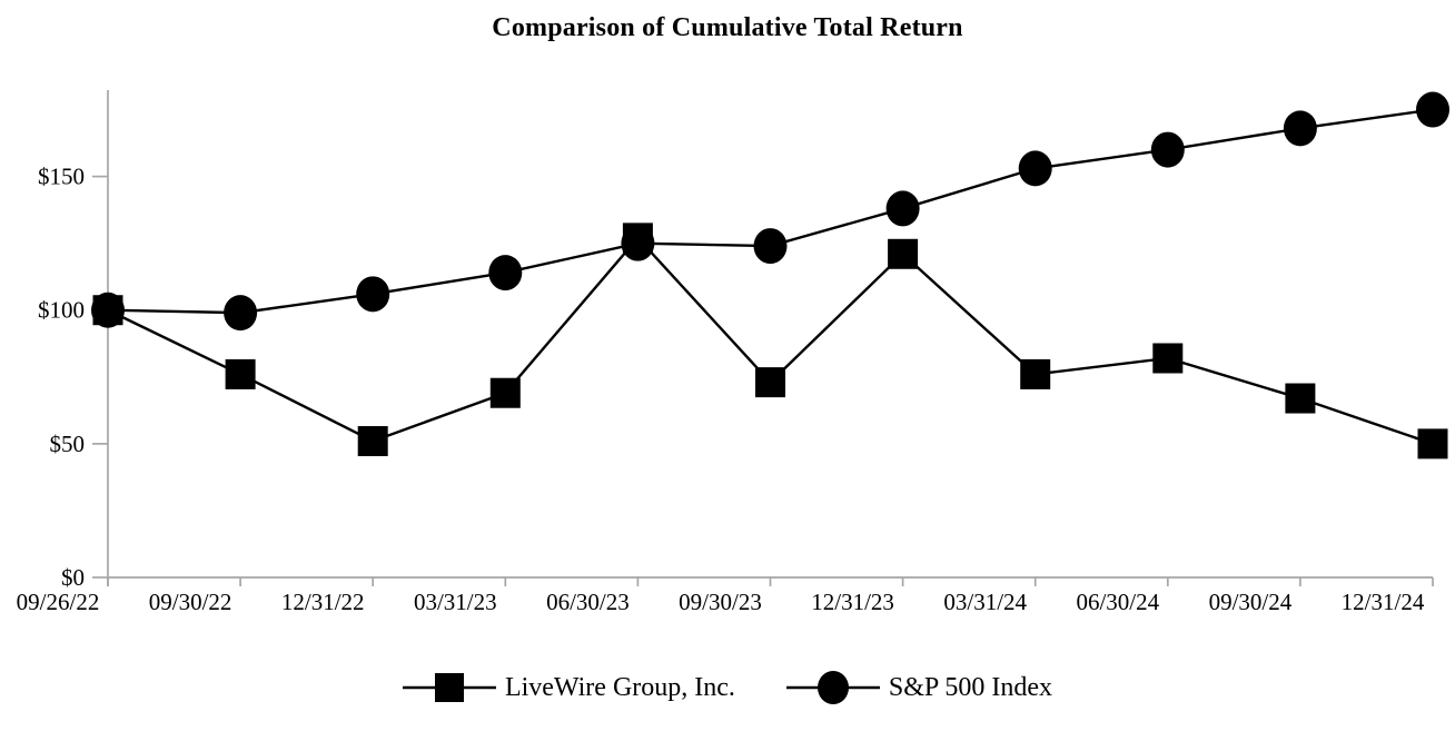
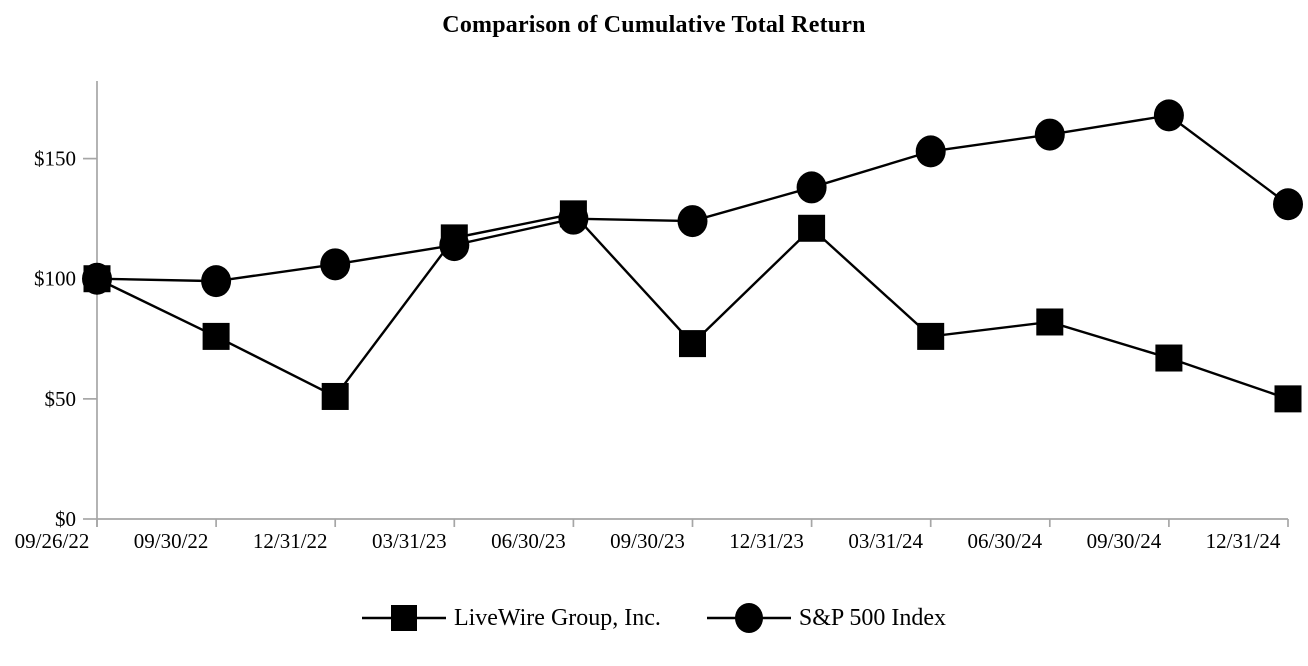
LiveWire Group, Inc./03/31/23: $69 -> $117
S&P 500 Index/12/31/24: $175 -> $131
